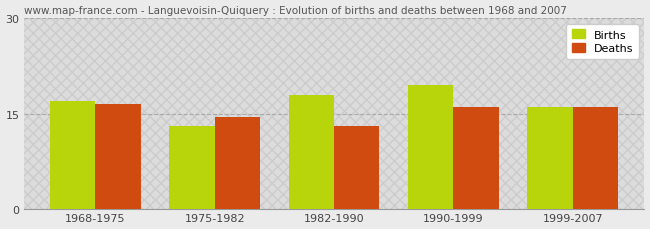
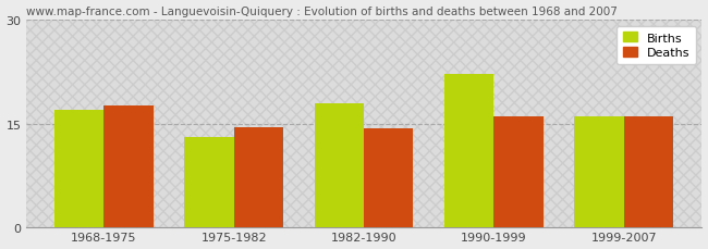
Deaths/1968-1975: 16.5 -> 17.6
Deaths/1982-1990: 13.0 -> 14.4
Births/1990-1999: 19.5 -> 22.2
